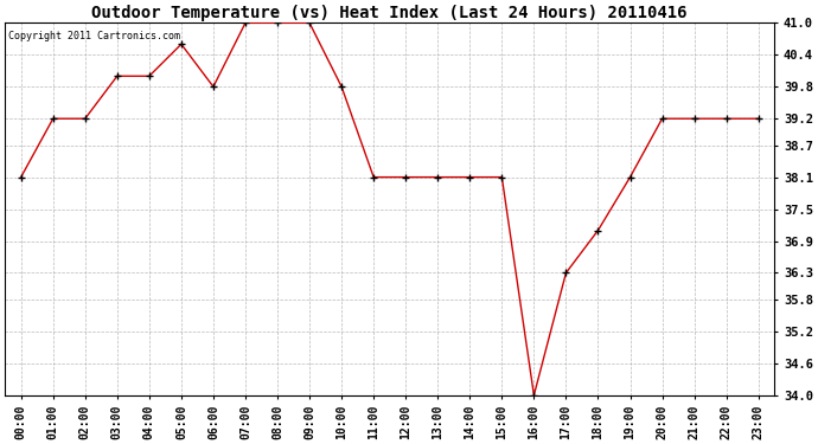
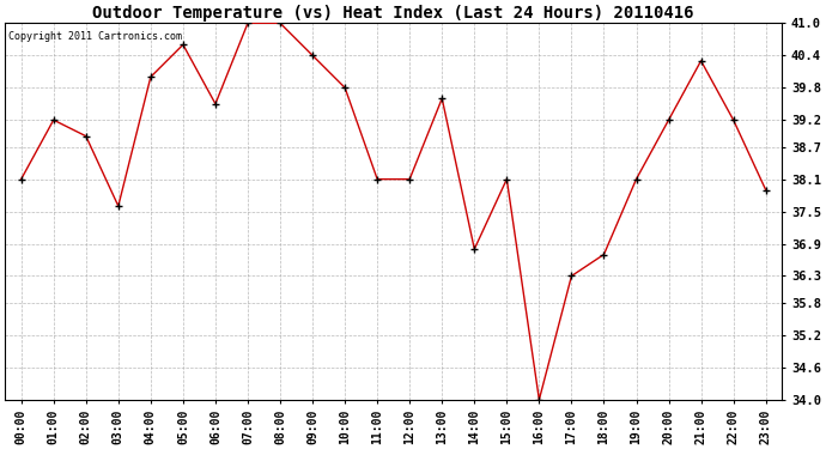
02:00: 39.2 -> 38.9
03:00: 40.0 -> 37.6
06:00: 39.8 -> 39.5
09:00: 41.0 -> 40.4
13:00: 38.1 -> 39.6
14:00: 38.1 -> 36.8
18:00: 37.1 -> 36.7
21:00: 39.2 -> 40.3
23:00: 39.2 -> 37.9
